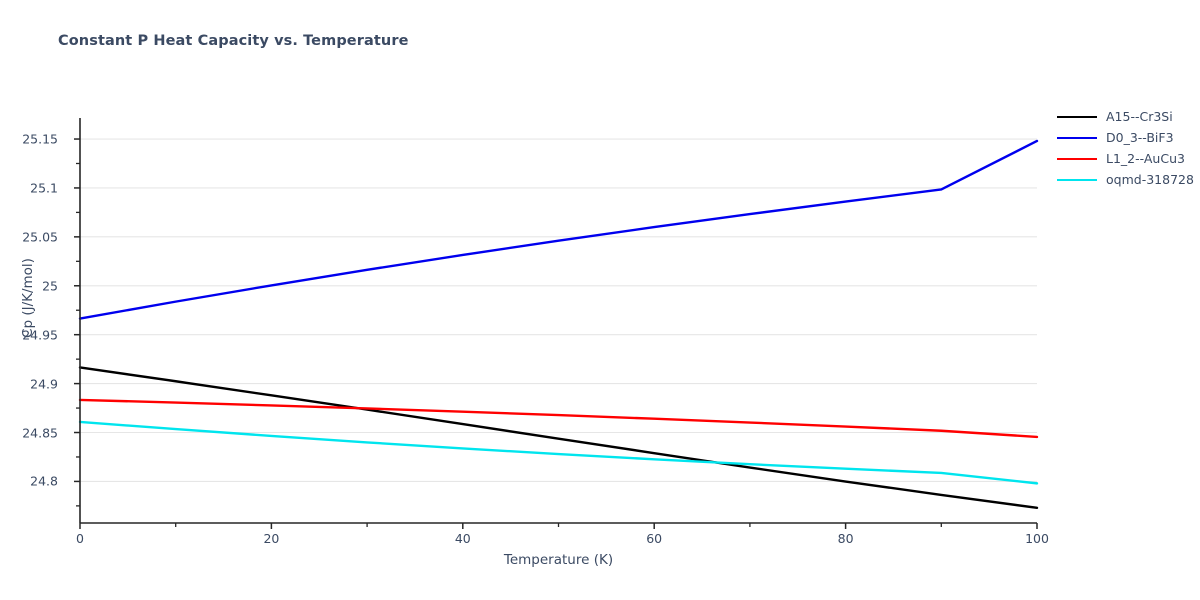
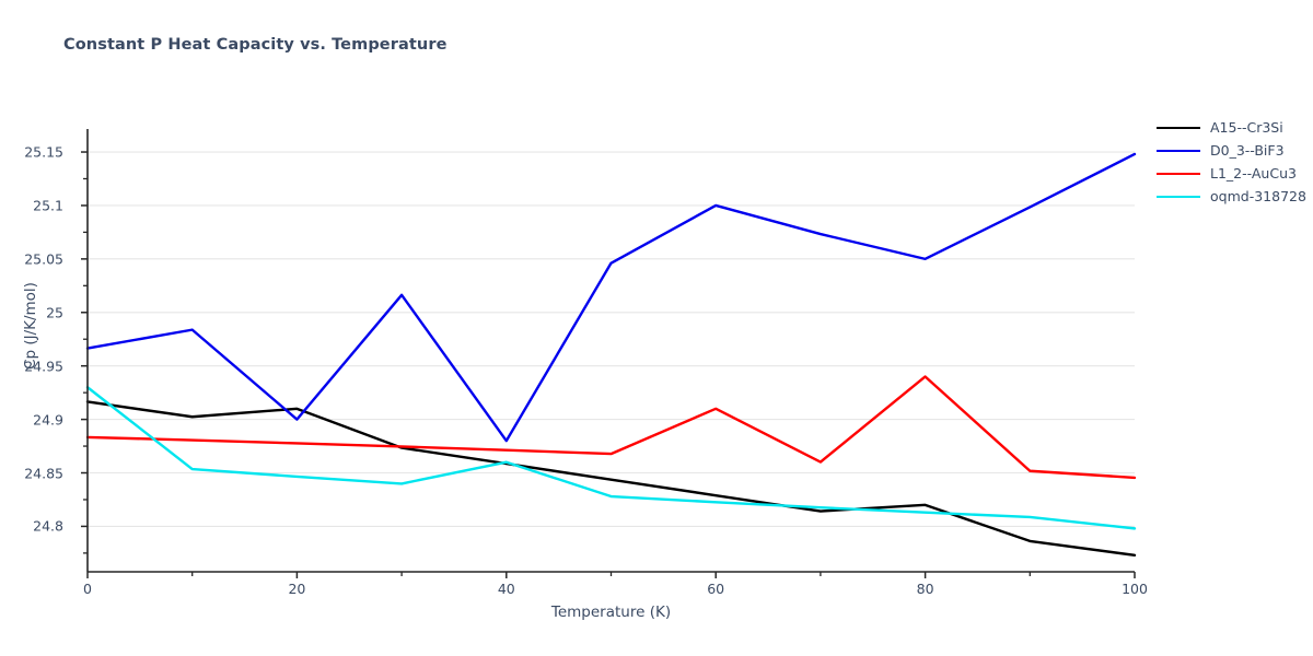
oqmd-318728/0: 24.86 -> 24.93
A15--Cr3Si/20: 24.89 -> 24.91
D0_3--BiF3/20: 25.00 -> 24.90
D0_3--BiF3/40: 25.03 -> 24.88
oqmd-318728/40: 24.83 -> 24.86
D0_3--BiF3/60: 25.06 -> 25.10
L1_2--AuCu3/60: 24.86 -> 24.91
A15--Cr3Si/80: 24.80 -> 24.82
D0_3--BiF3/80: 25.09 -> 25.05
L1_2--AuCu3/80: 24.86 -> 24.94
